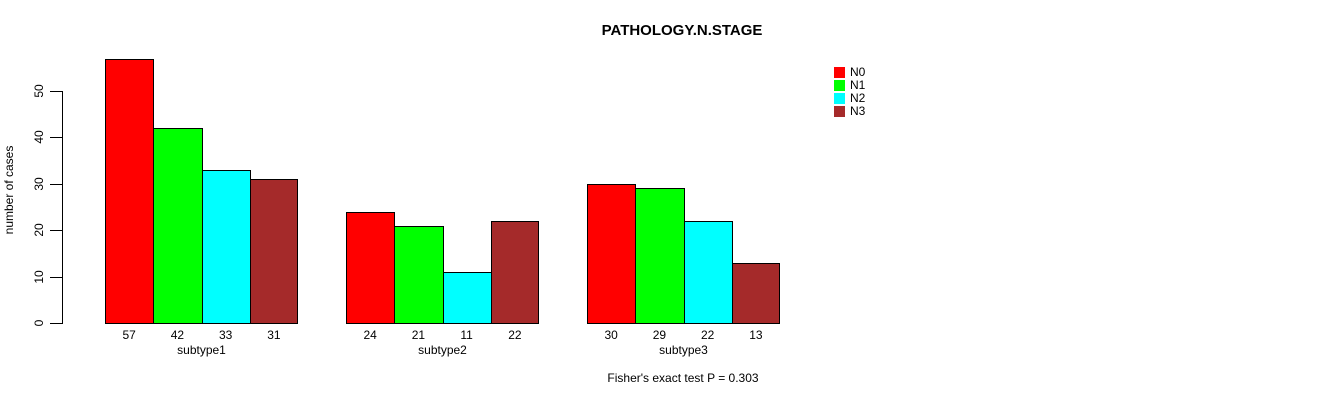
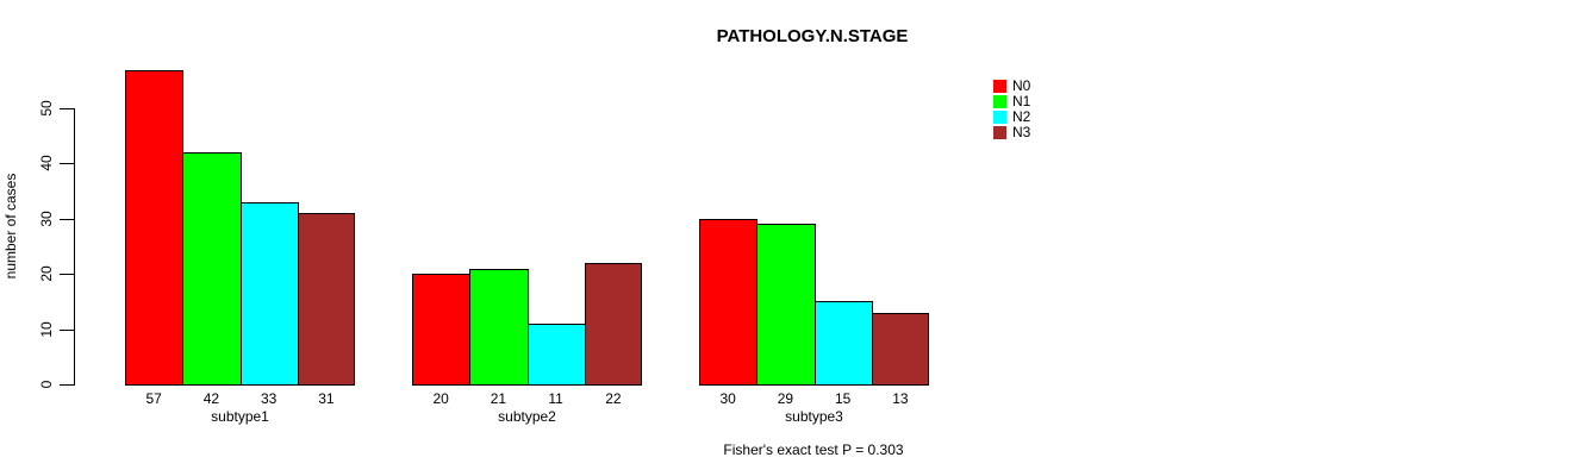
N0/subtype2: 24 -> 20
N2/subtype3: 22 -> 15
